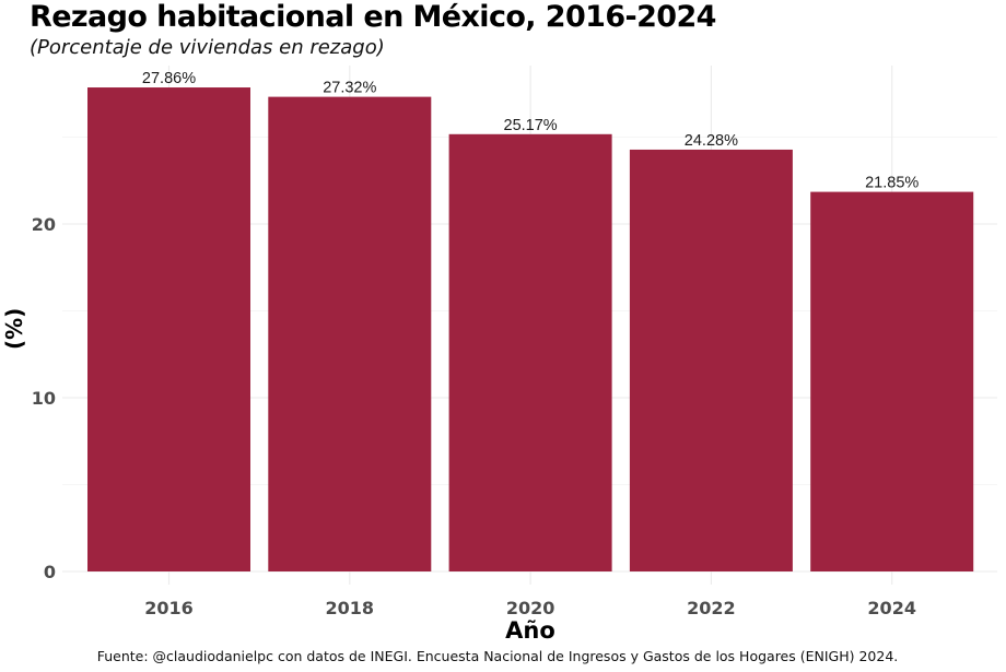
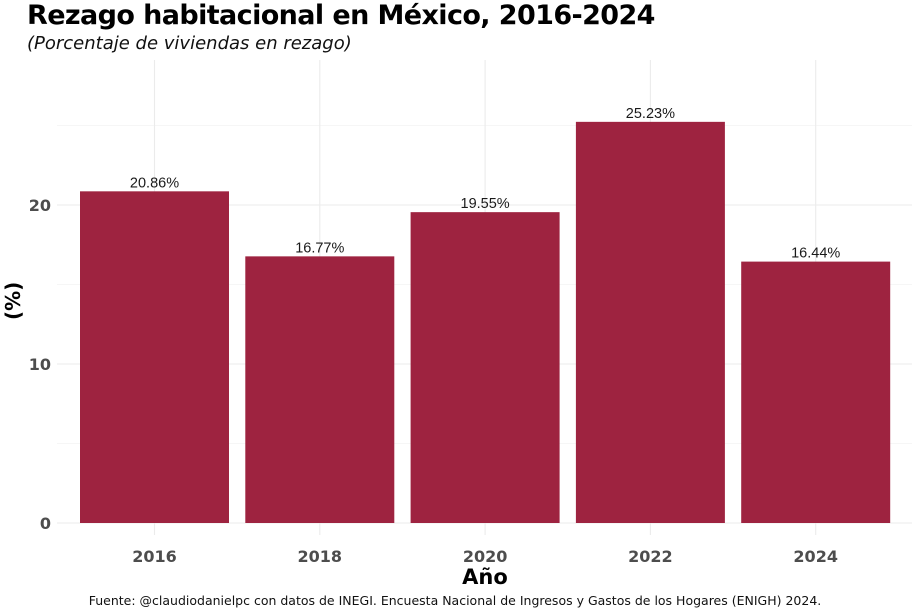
2016: 27.86% -> 20.86%
2018: 27.32% -> 16.77%
2020: 25.17% -> 19.55%
2022: 24.28% -> 25.23%
2024: 21.85% -> 16.44%
